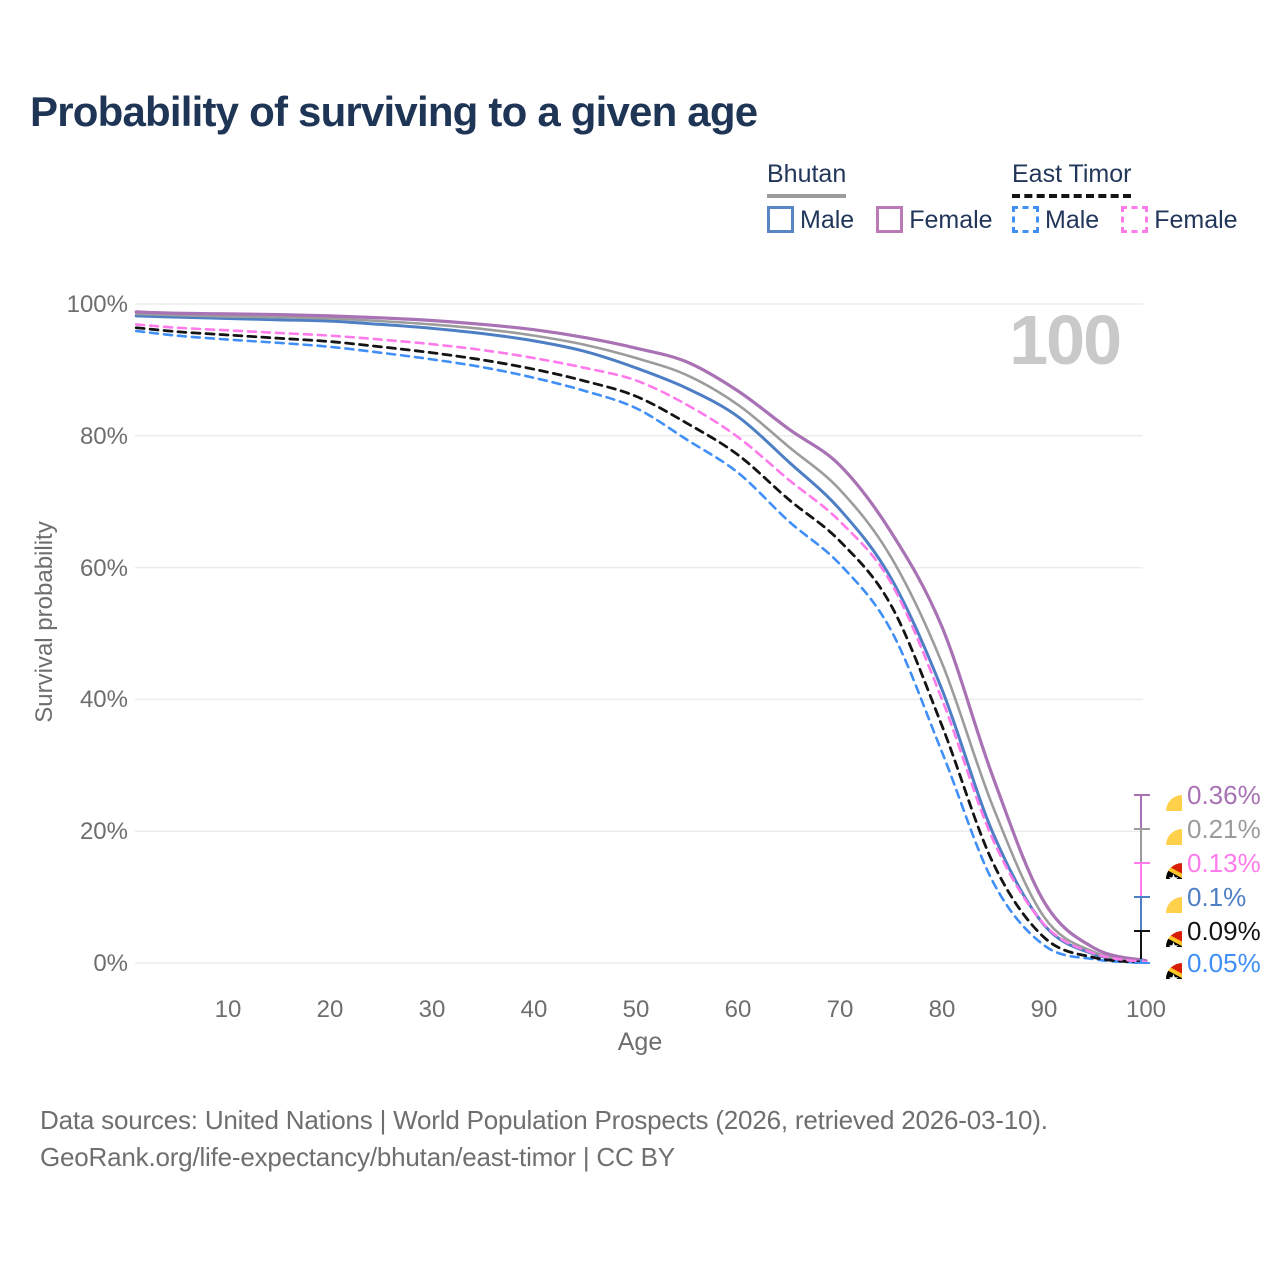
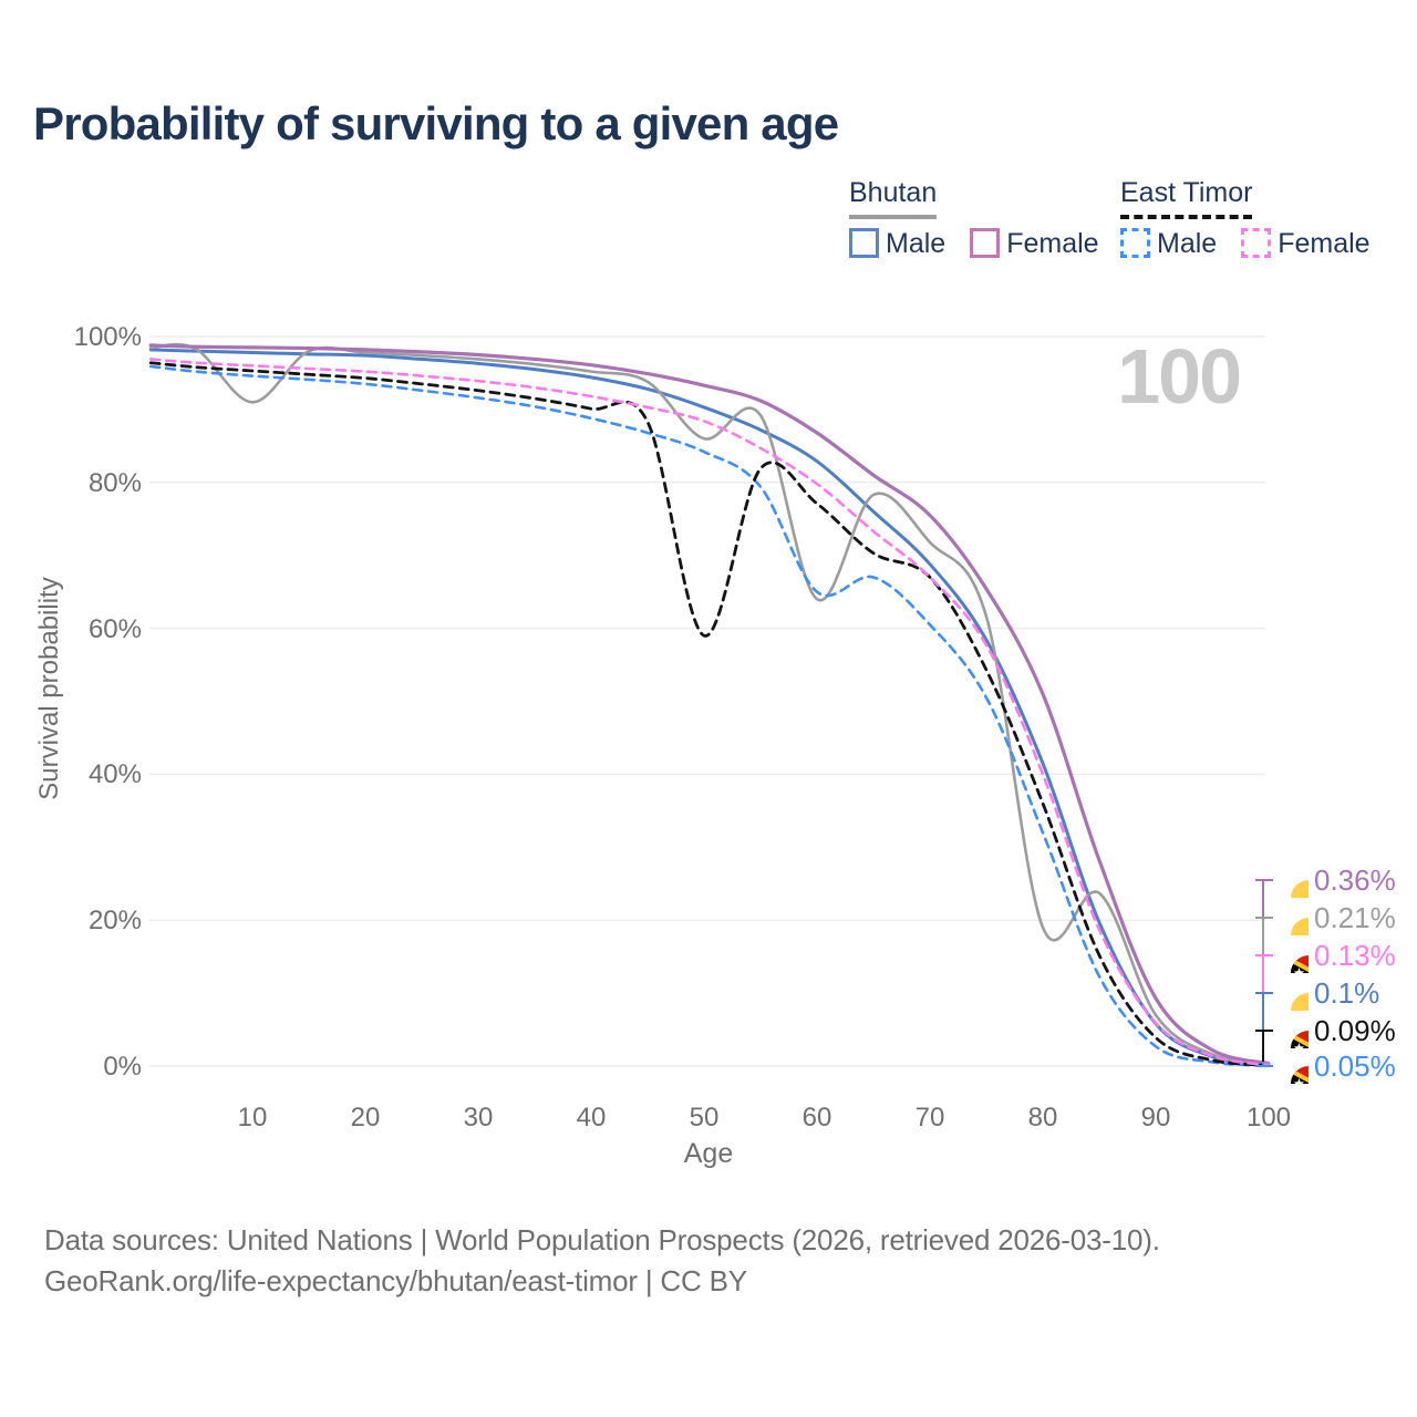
Bhutan/10: 98% -> 91%
Bhutan/50: 92% -> 86%
East Timor/50: 86% -> 59%
Bhutan/60: 85% -> 64%
East Timor Male/60: 74% -> 65%
East Timor/70: 64% -> 67%
Bhutan/80: 46% -> 19%
